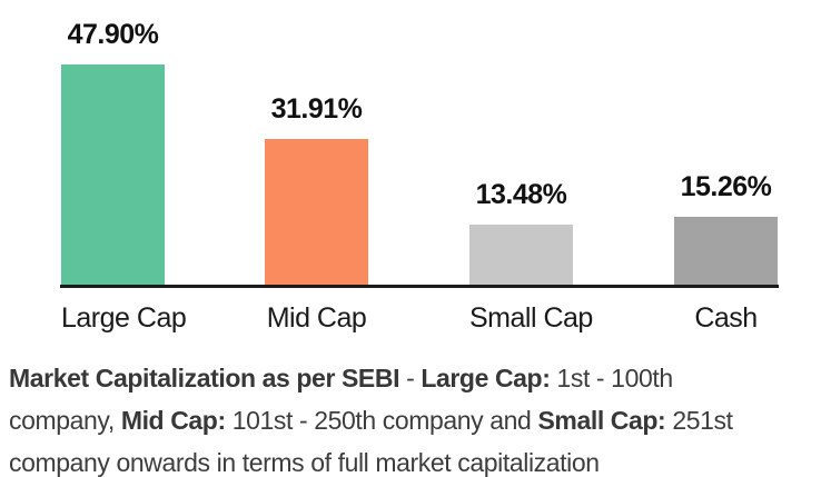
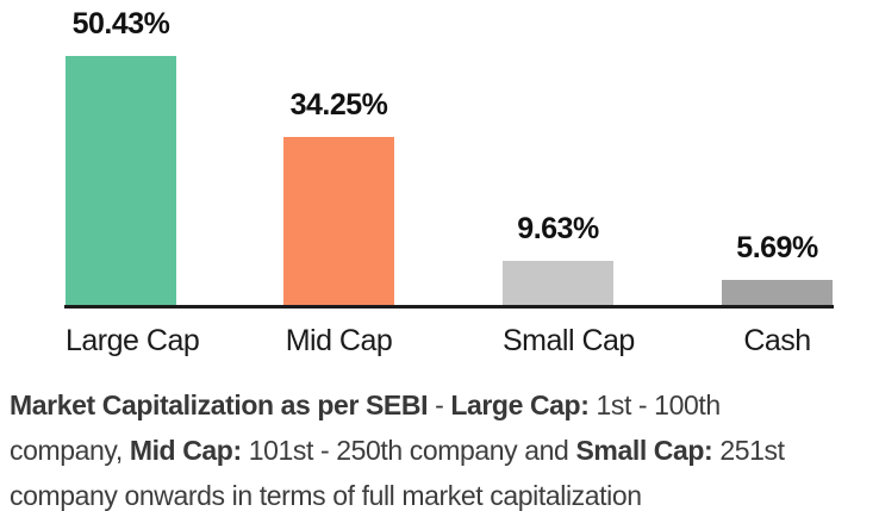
Large Cap: 47.90% -> 50.43%
Mid Cap: 31.91% -> 34.25%
Small Cap: 13.48% -> 9.63%
Cash: 15.26% -> 5.69%
